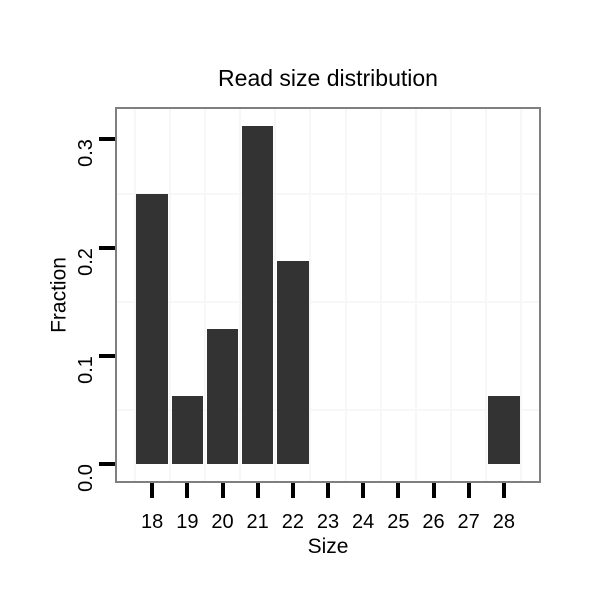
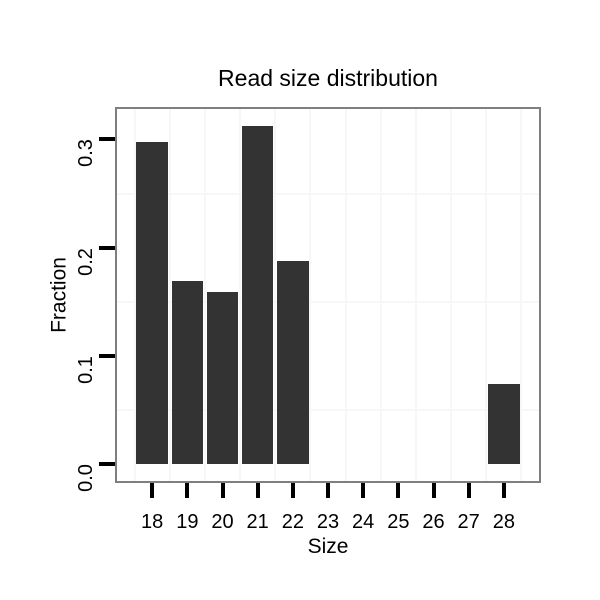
18: 0.250 -> 0.298
19: 0.062 -> 0.169
20: 0.125 -> 0.159
28: 0.062 -> 0.074
